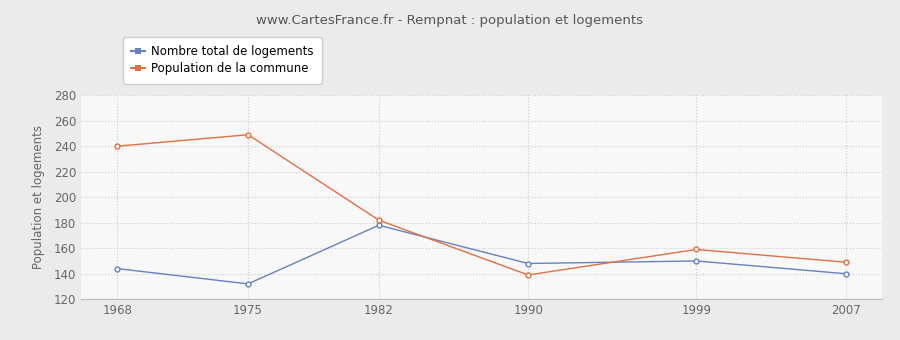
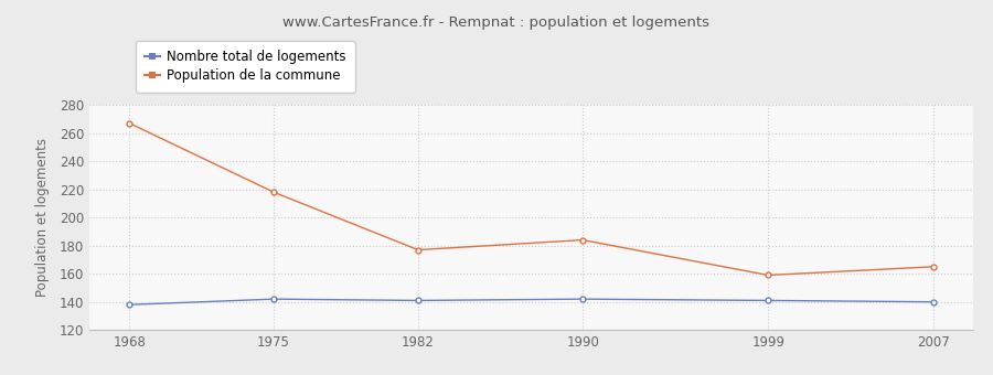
Nombre total de logements/1968: 144 -> 138
Population de la commune/1968: 240 -> 267
Nombre total de logements/1975: 132 -> 142
Population de la commune/1975: 249 -> 218
Nombre total de logements/1982: 178 -> 141
Population de la commune/1982: 182 -> 177
Nombre total de logements/1990: 148 -> 142
Population de la commune/1990: 139 -> 184
Nombre total de logements/1999: 150 -> 141
Population de la commune/2007: 149 -> 165
